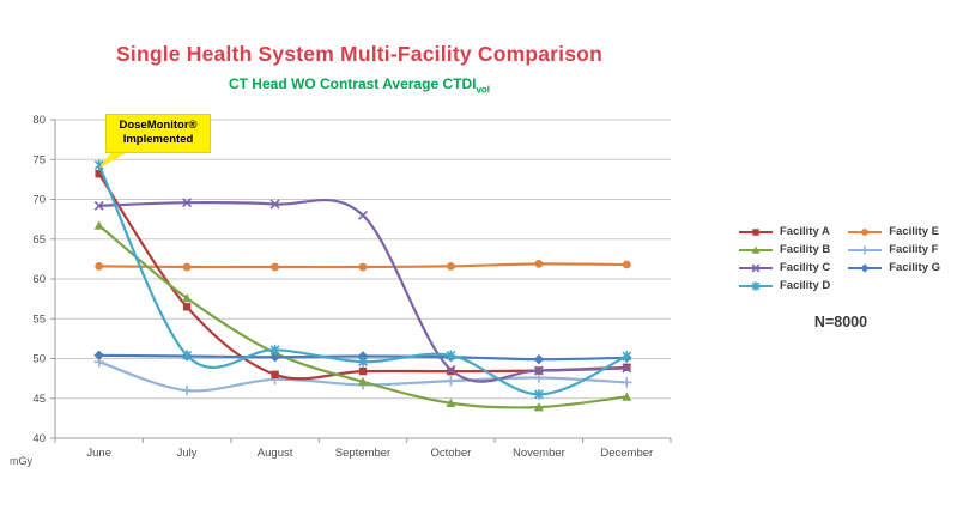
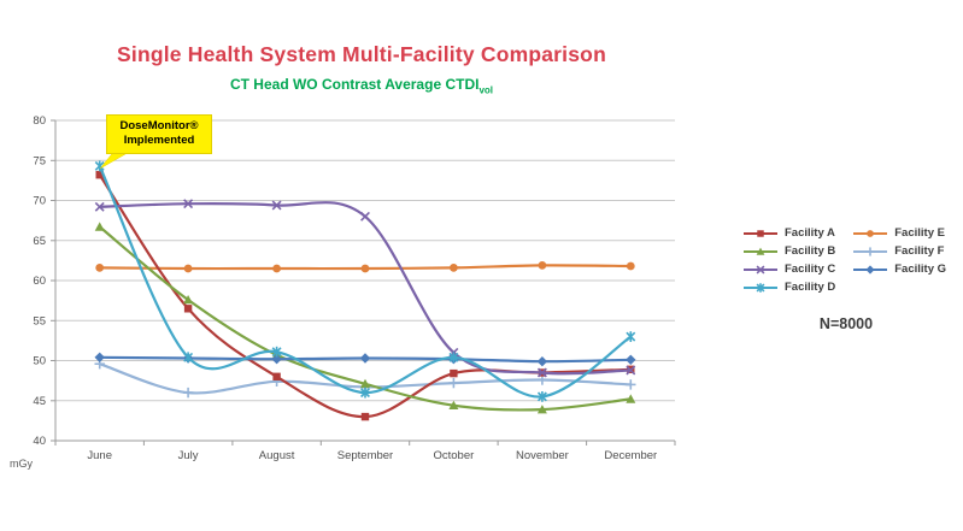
Facility A/September: 48 -> 43
Facility D/September: 50 -> 46
Facility C/October: 49 -> 51
Facility D/December: 50 -> 53
